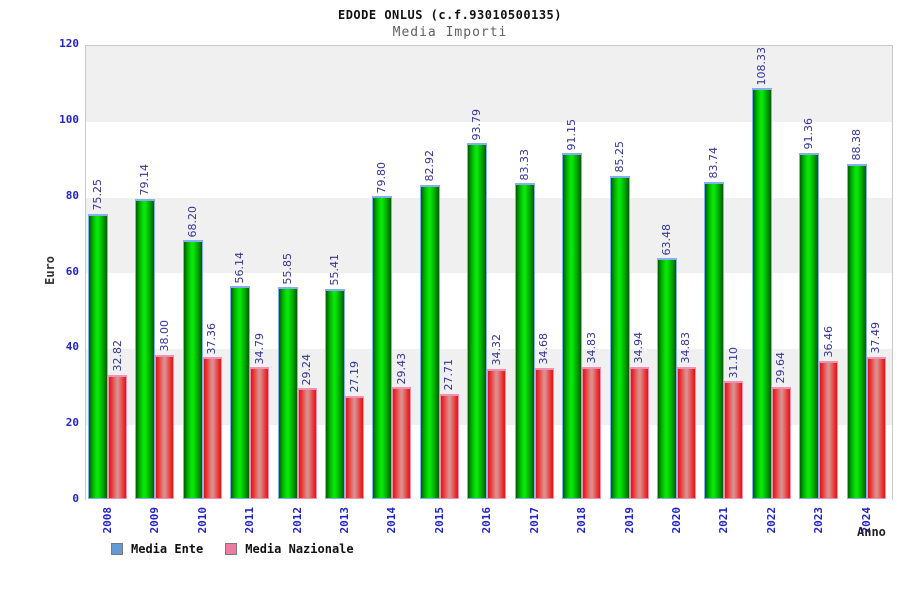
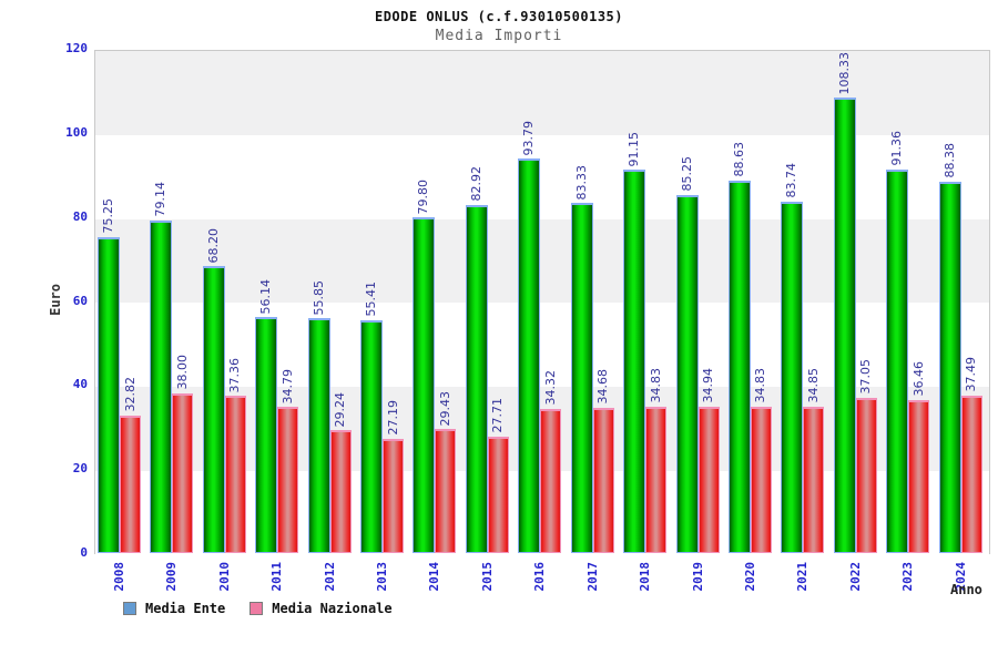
Media Ente/2020: 63.48 -> 88.63
Media Nazionale/2021: 31.10 -> 34.85
Media Nazionale/2022: 29.64 -> 37.05
